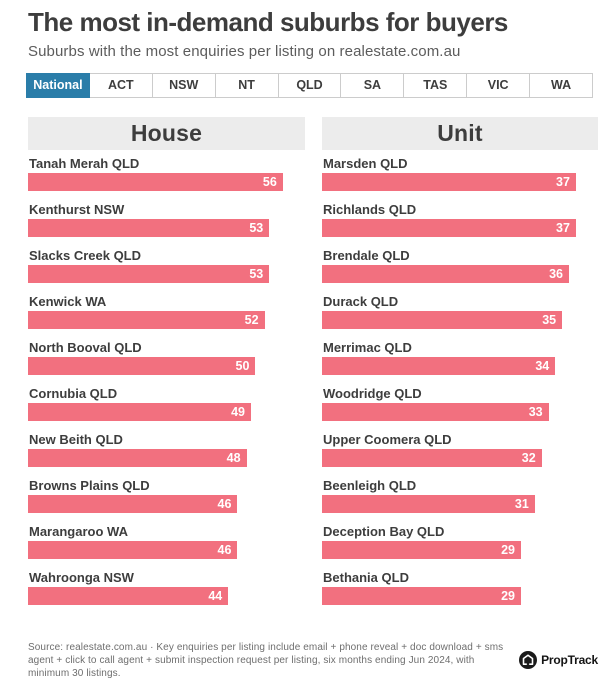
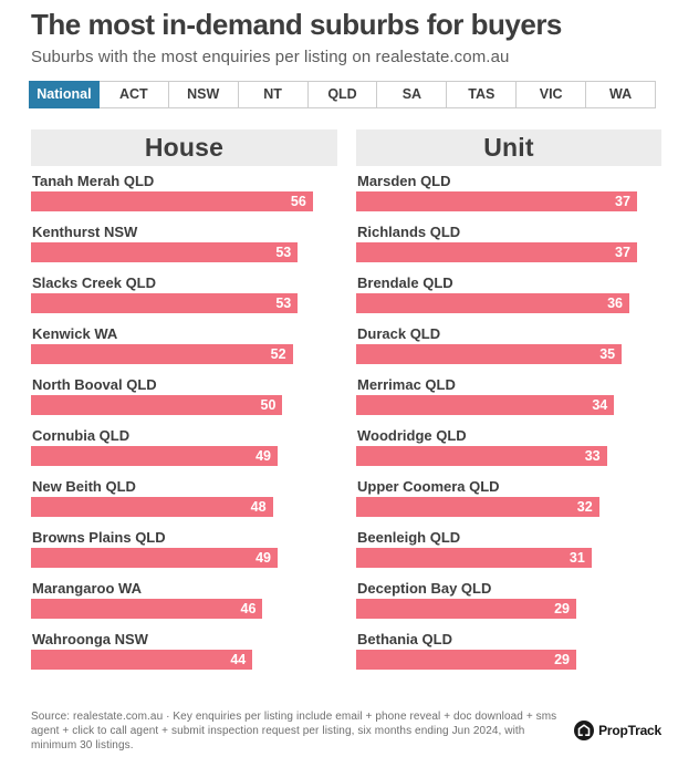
House/Browns Plains QLD: 46 -> 49
